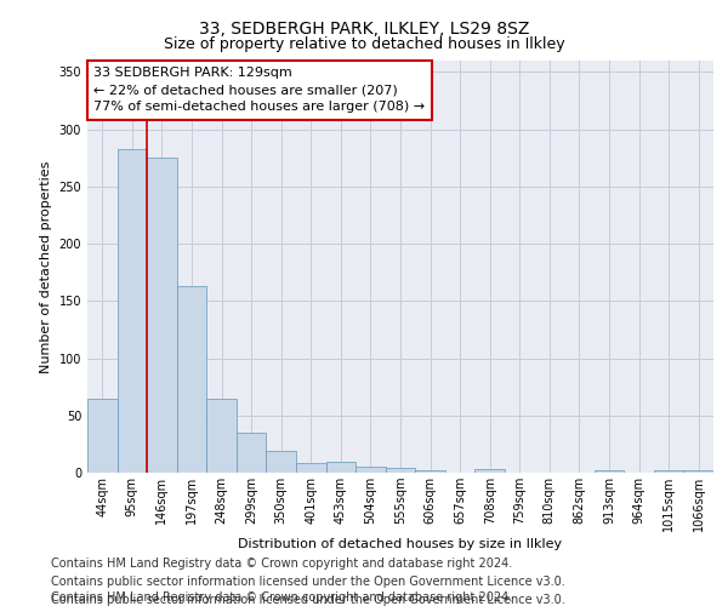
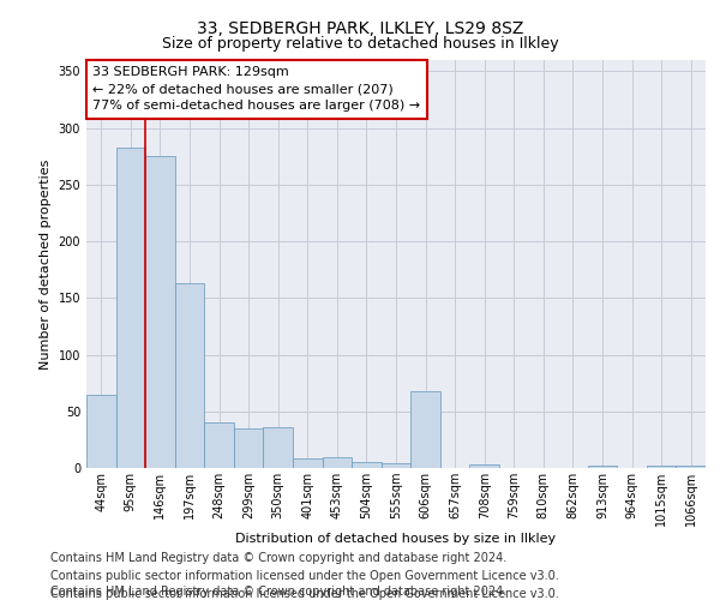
248sqm: 65 -> 40
350sqm: 19 -> 36
606sqm: 2 -> 68
